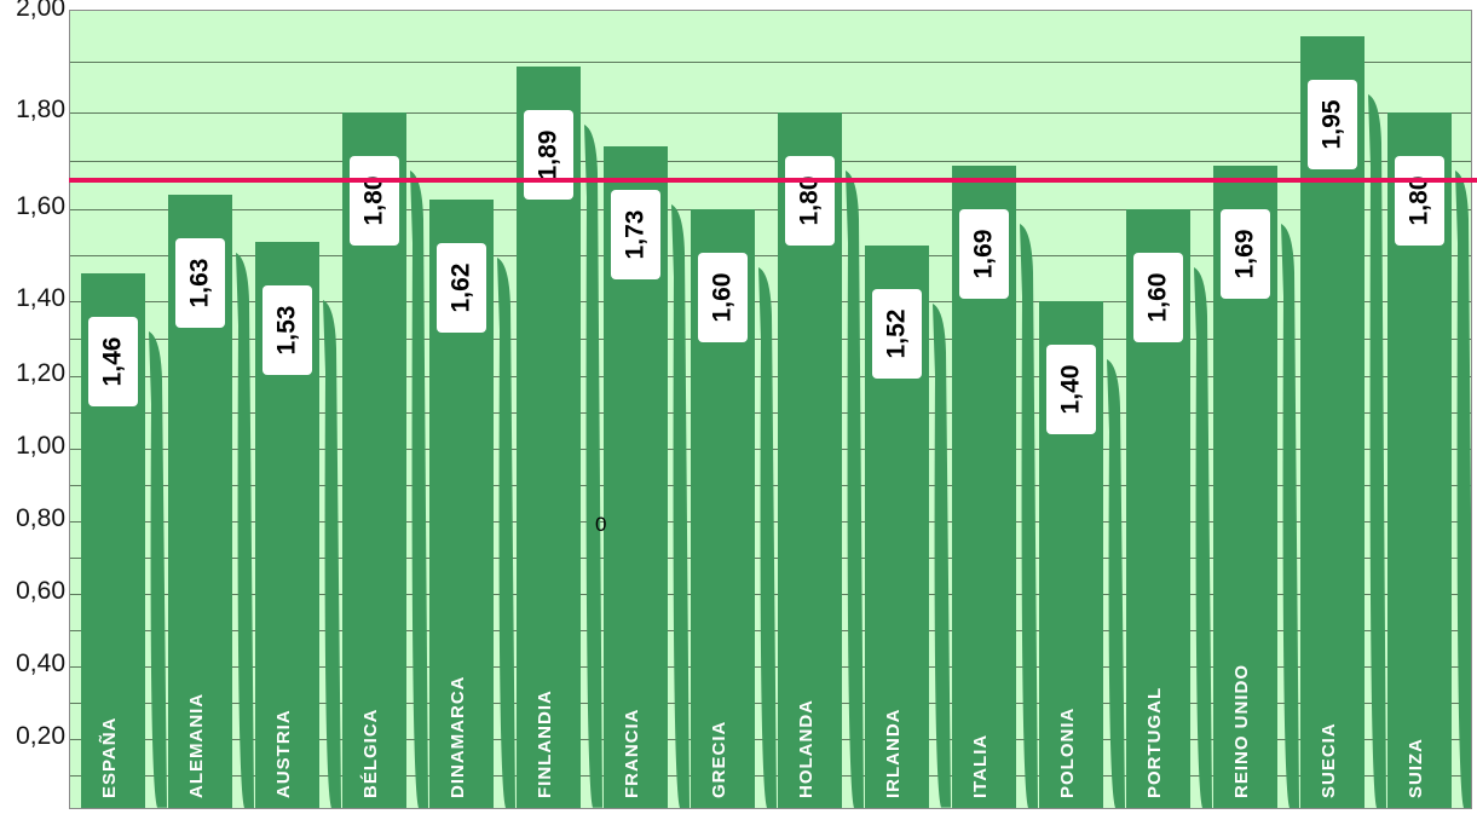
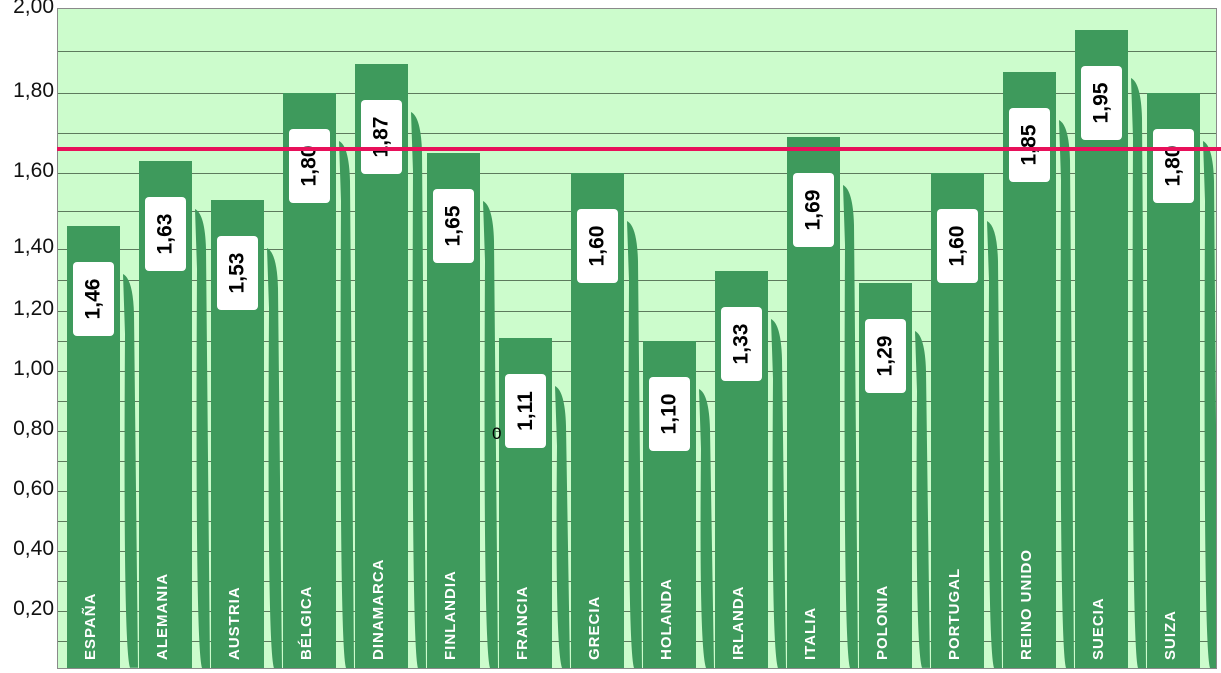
DINAMARCA: 1,62 -> 1,87
FINLANDIA: 1,89 -> 1,65
FRANCIA: 1,73 -> 1,11
HOLANDA: 1,80 -> 1,10
IRLANDA: 1,52 -> 1,33
POLONIA: 1,40 -> 1,29
REINO UNIDO: 1,69 -> 1,85
